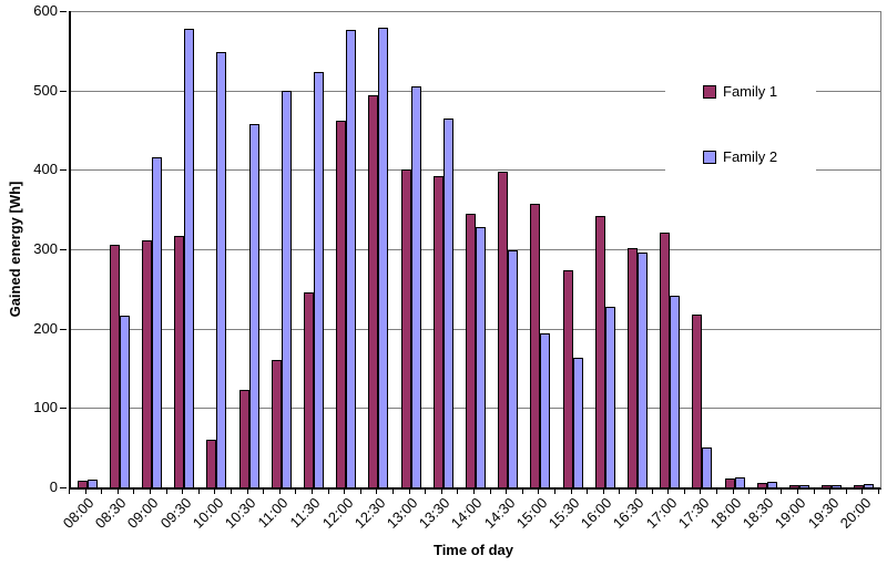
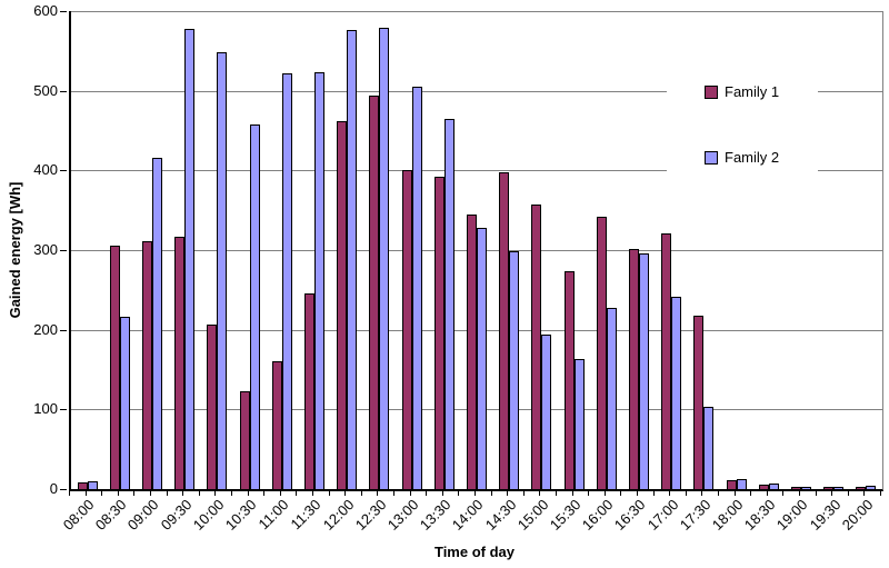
Family 1/10:00: 60 -> 210
Family 2/11:00: 500 -> 520
Family 2/17:30: 50 -> 100
